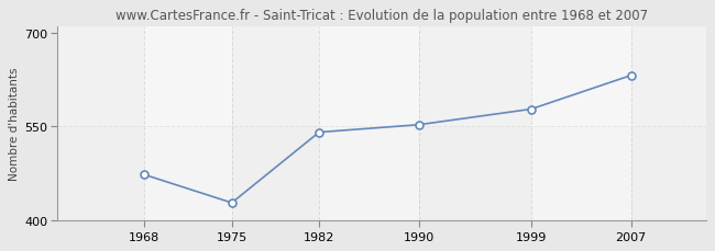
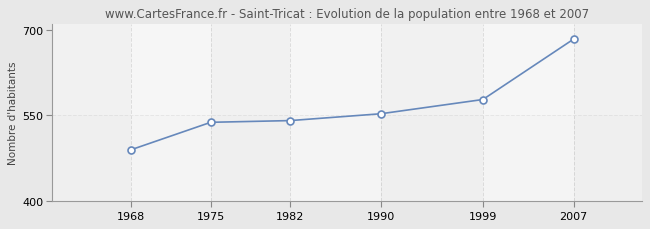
1968: 473 -> 490
1975: 428 -> 538
2007: 632 -> 684
